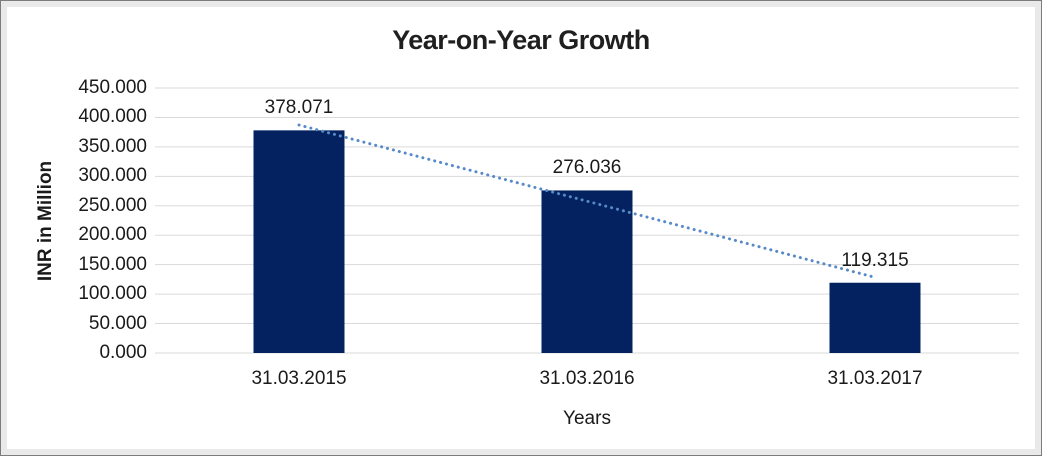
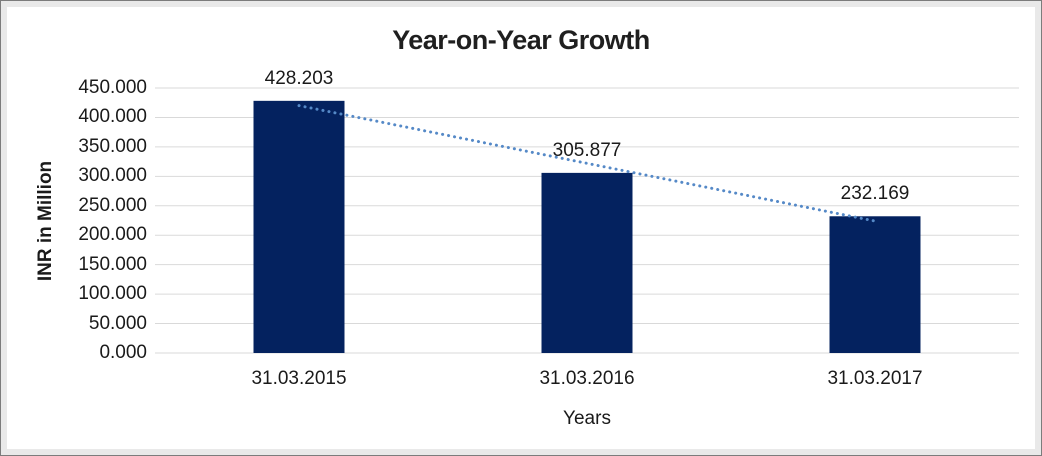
31.03.2015: 378.071 -> 428.203
31.03.2016: 276.036 -> 305.877
31.03.2017: 119.315 -> 232.169
